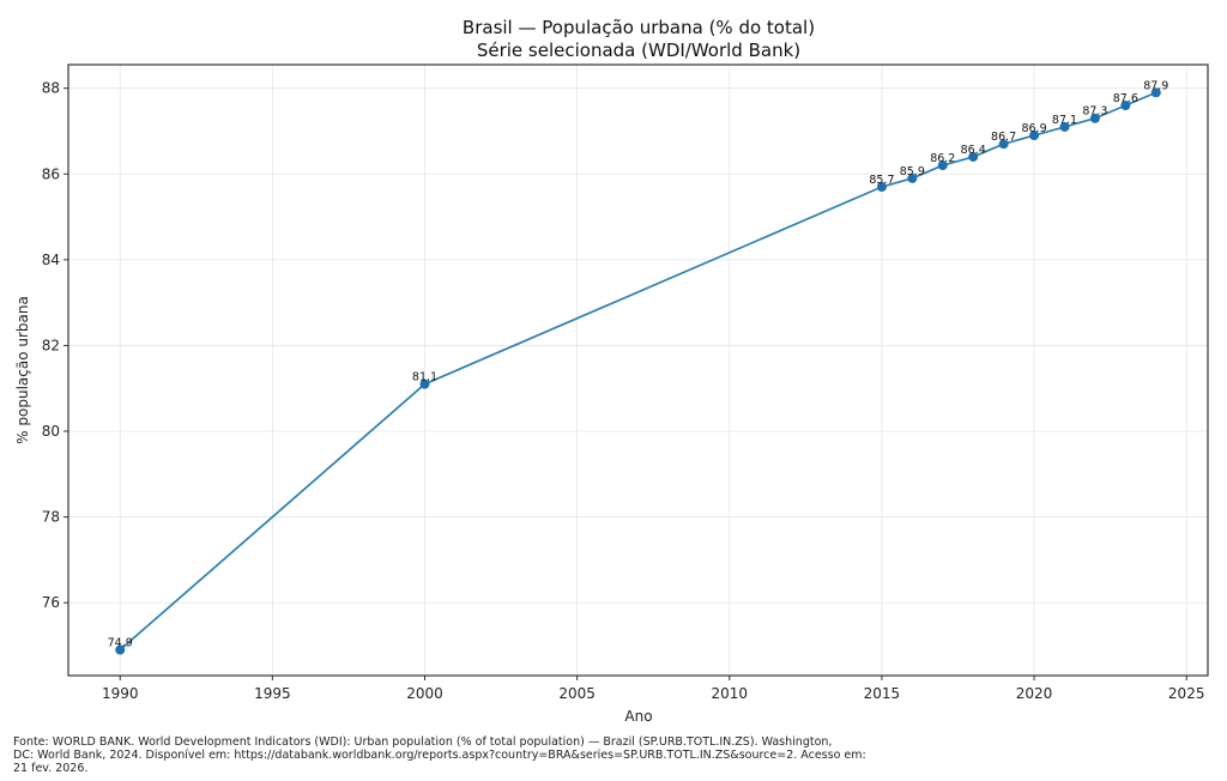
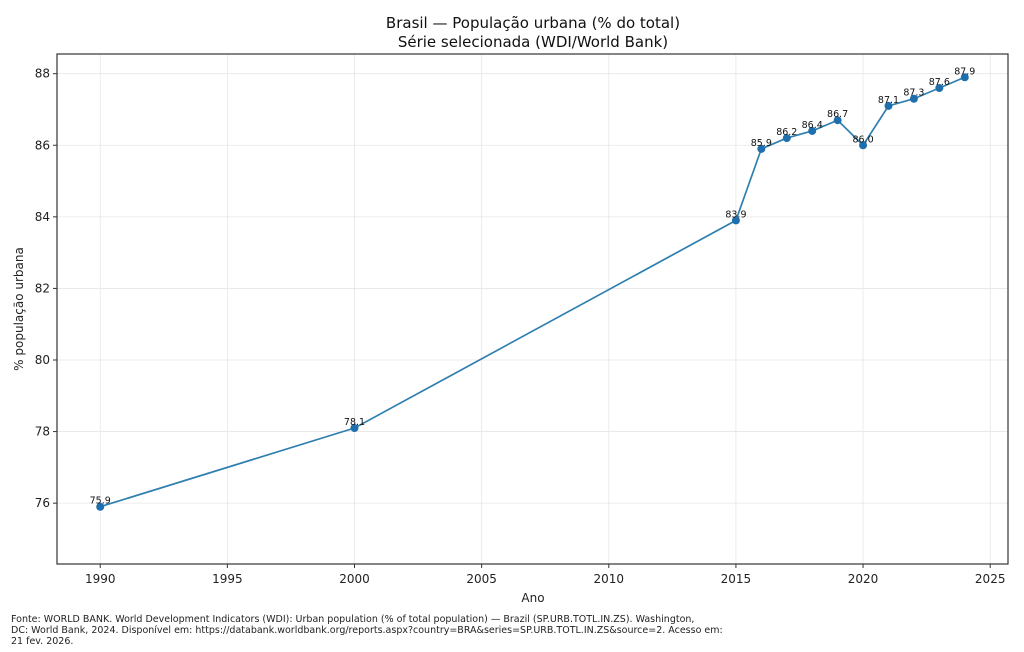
1990: 74.9 -> 75.9
2000: 81.1 -> 78.1
2015: 85.7 -> 83.9
2020: 86.9 -> 86.0
